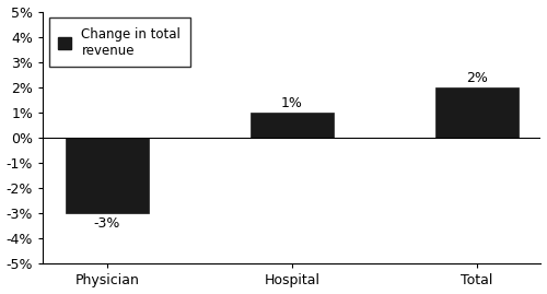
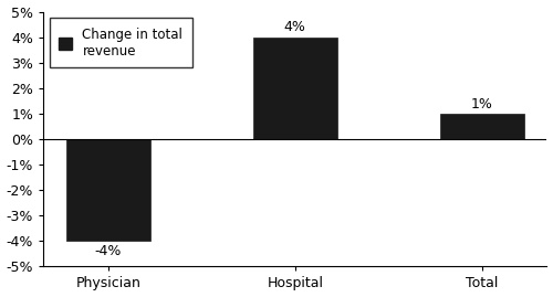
Physician: -3% -> -4%
Hospital: 1% -> 4%
Total: 2% -> 1%
